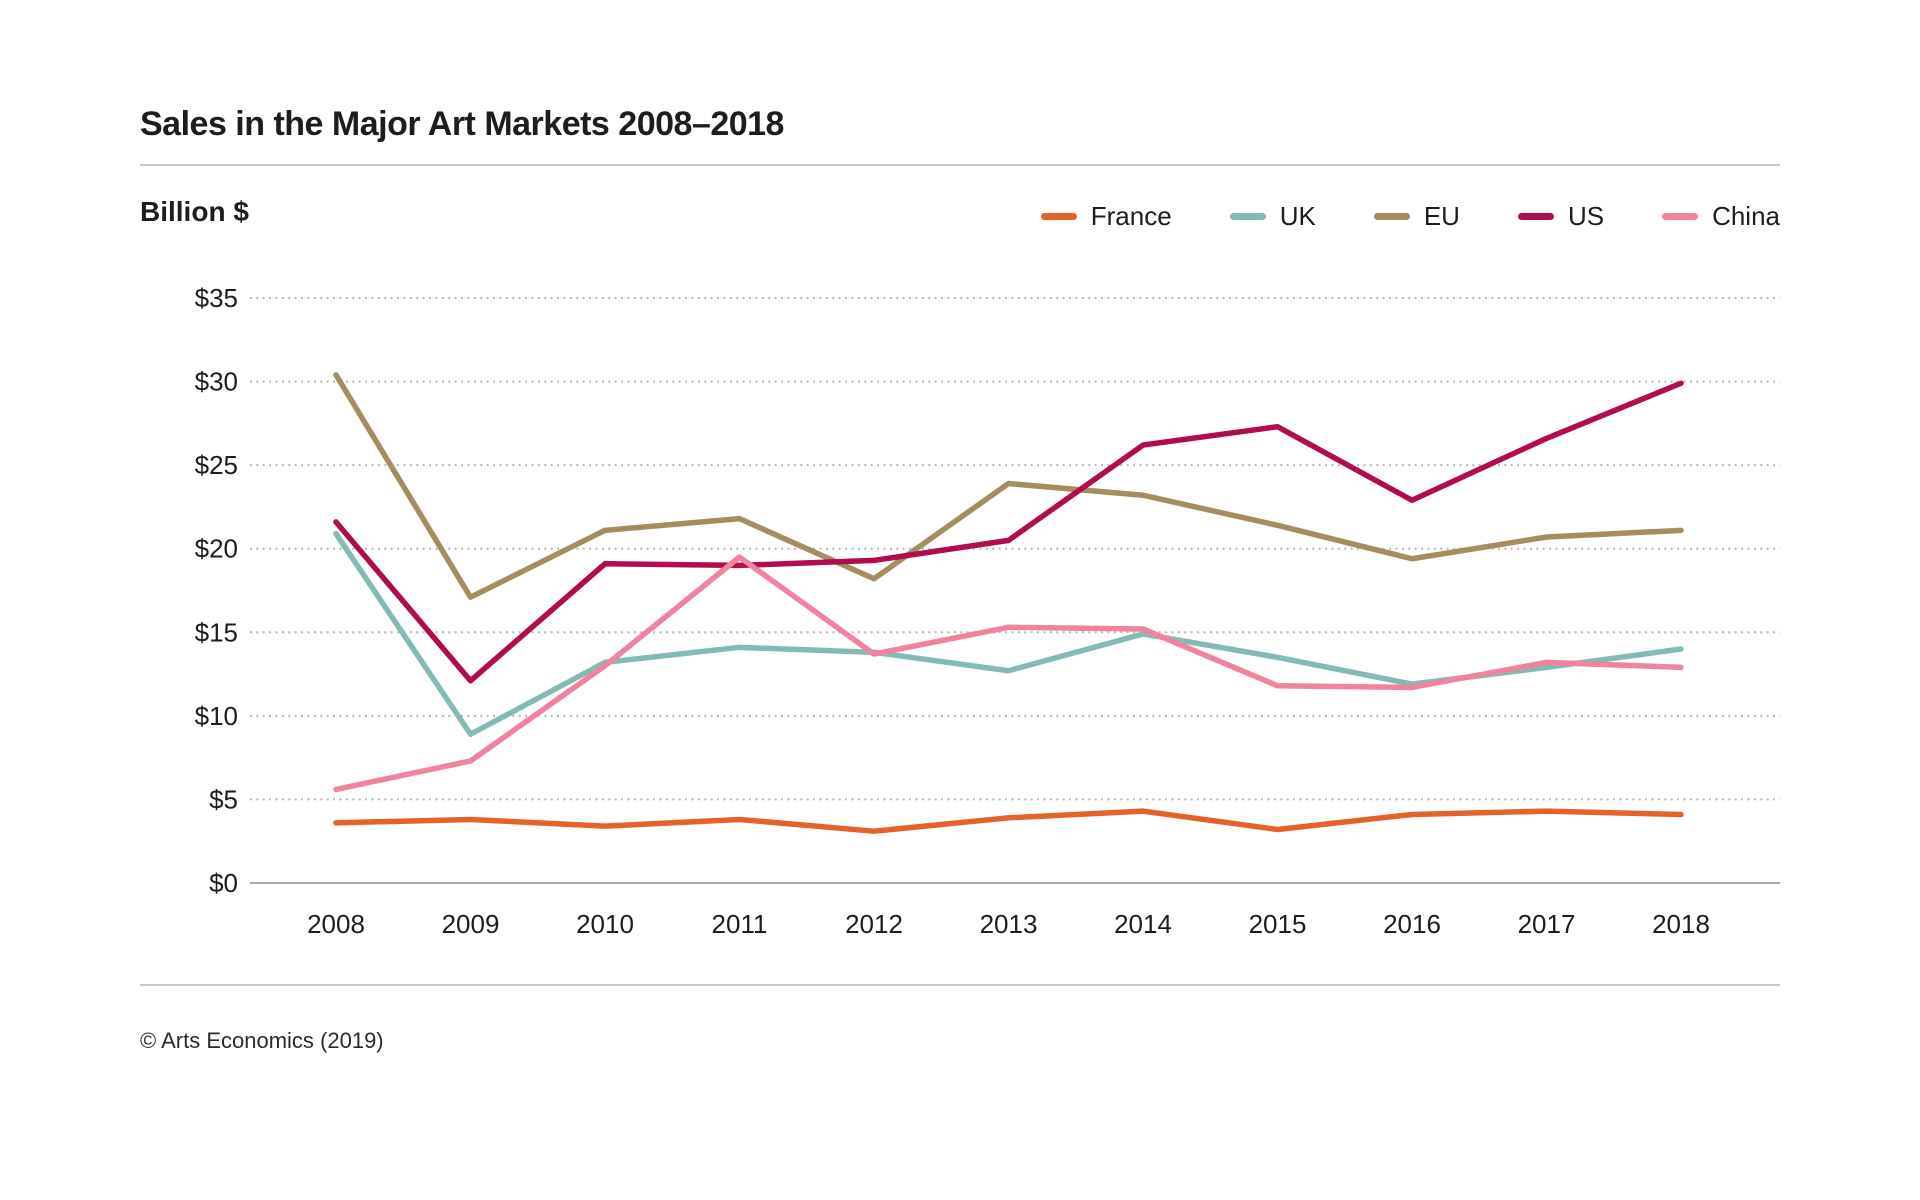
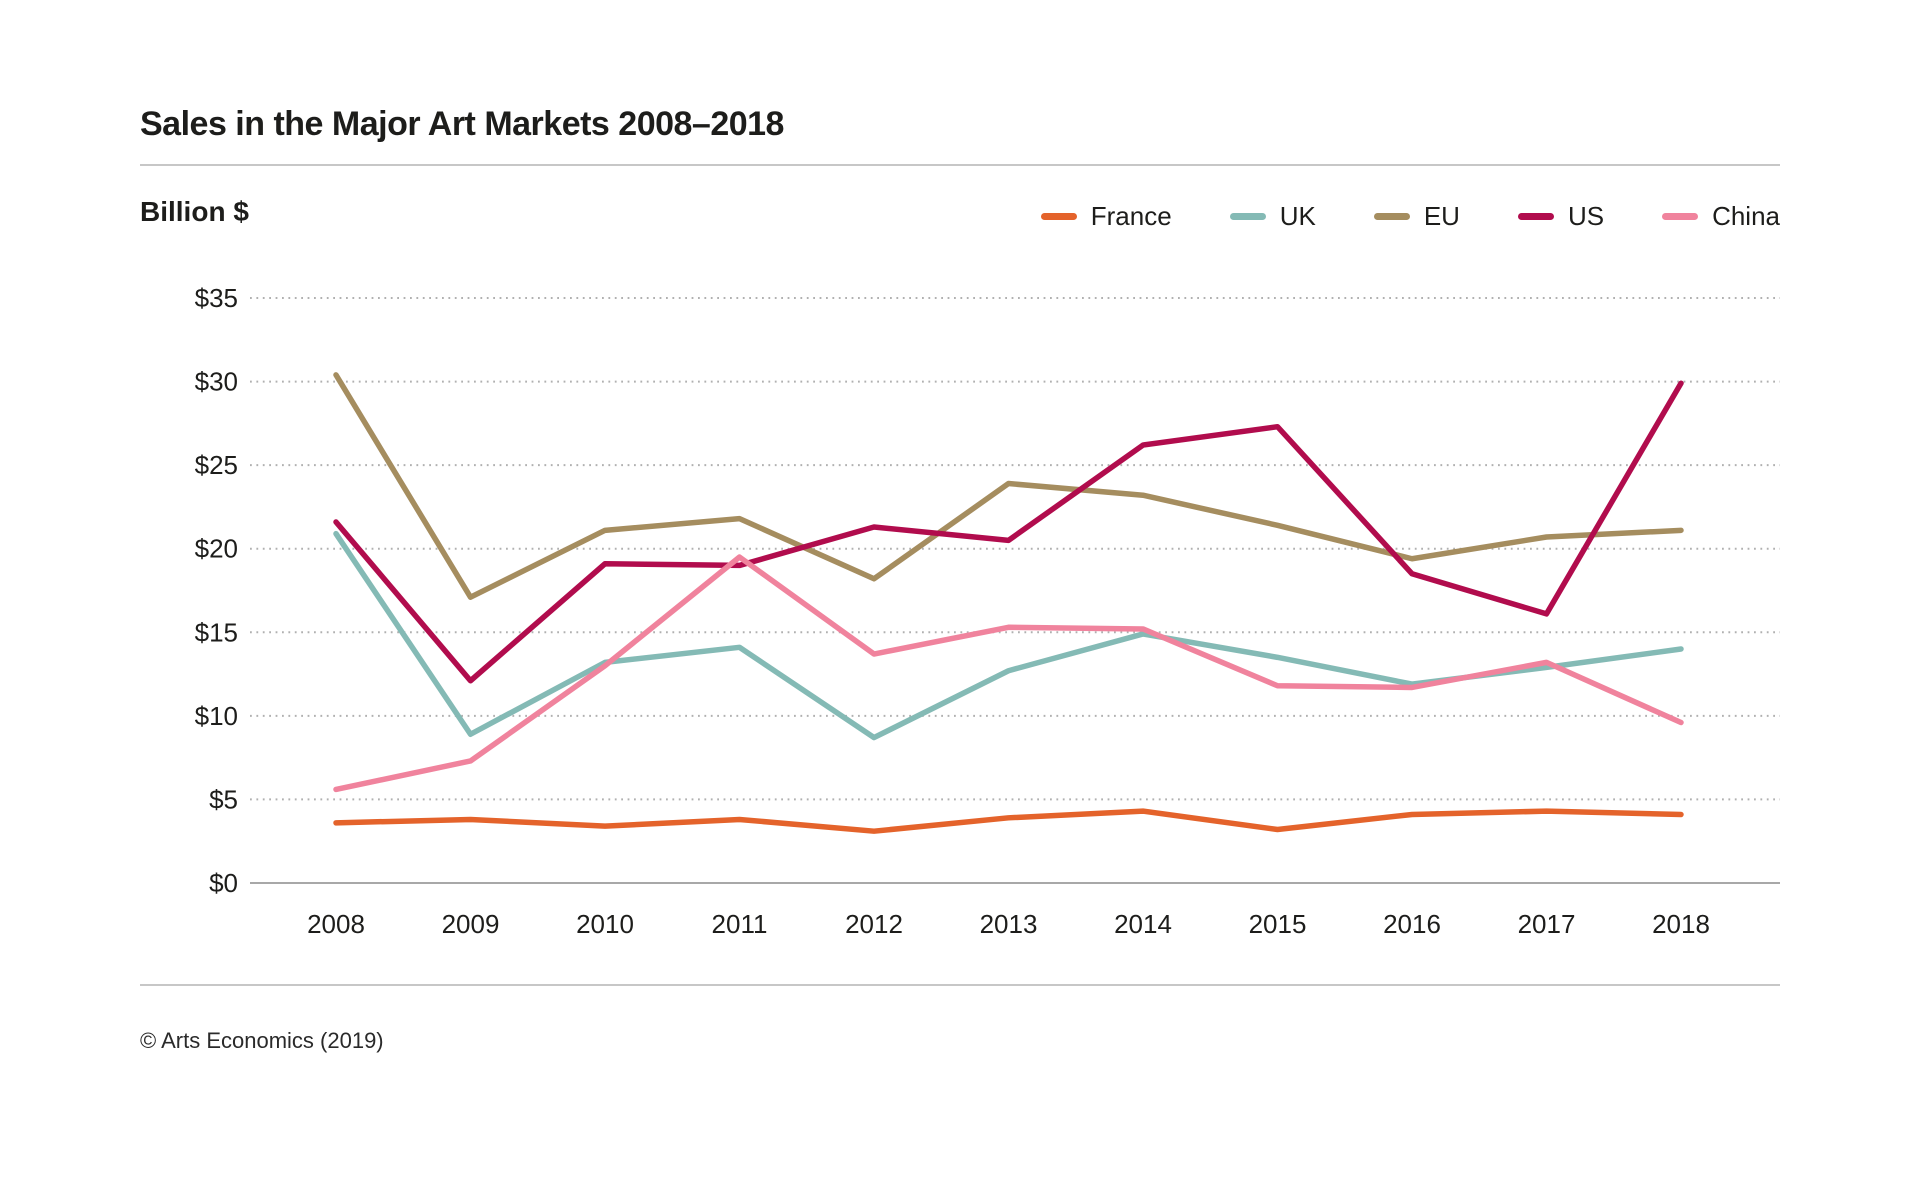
UK/2012: $13.8 -> $8.7
US/2012: $19.3 -> $21.3
US/2016: $22.9 -> $18.5
US/2017: $26.6 -> $16.1
China/2018: $12.9 -> $9.6
